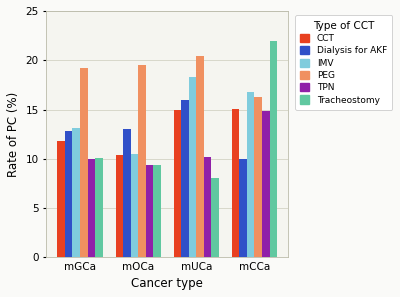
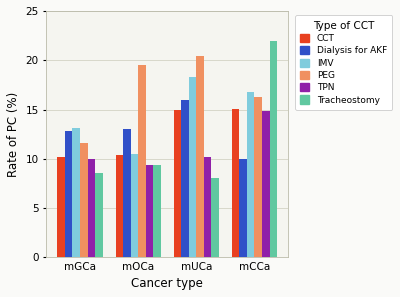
CCT/mGCa: 11.8 -> 10.2
PEG/mGCa: 19.2 -> 11.6
Tracheostomy/mGCa: 10.1 -> 8.6
